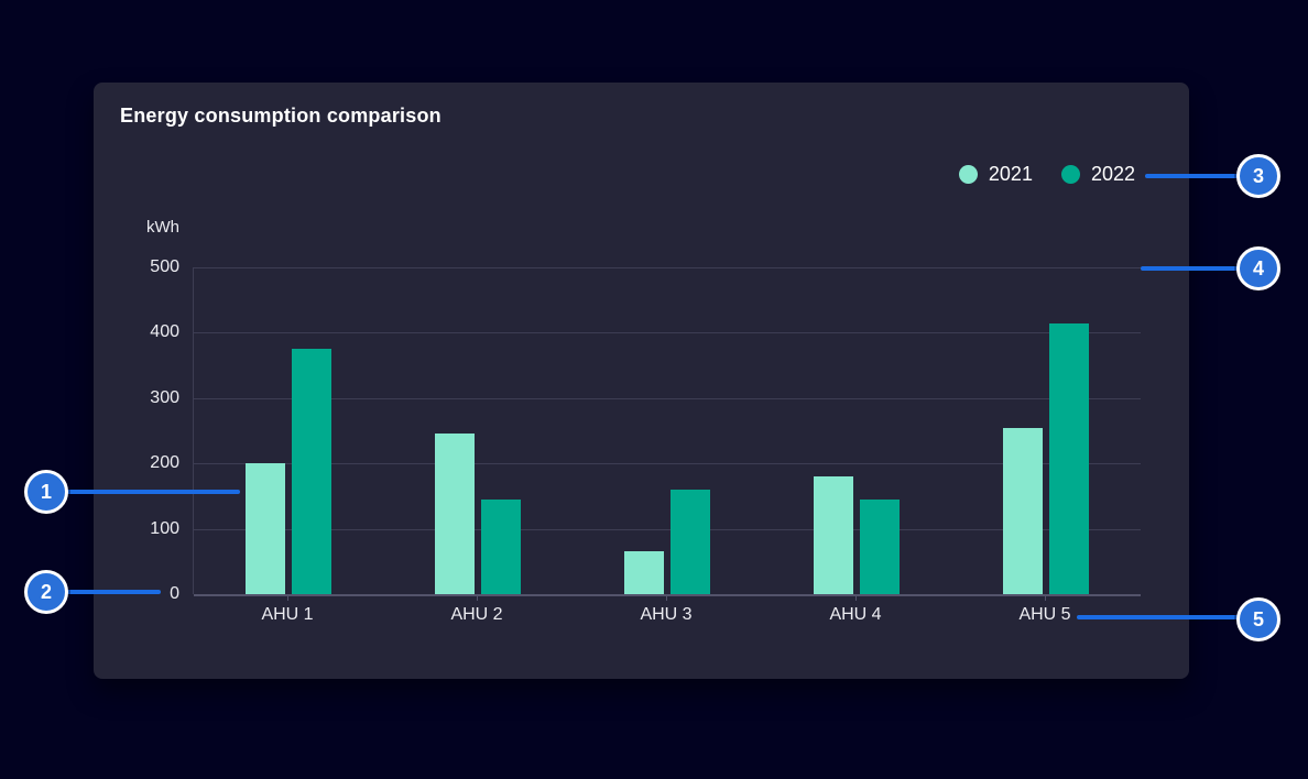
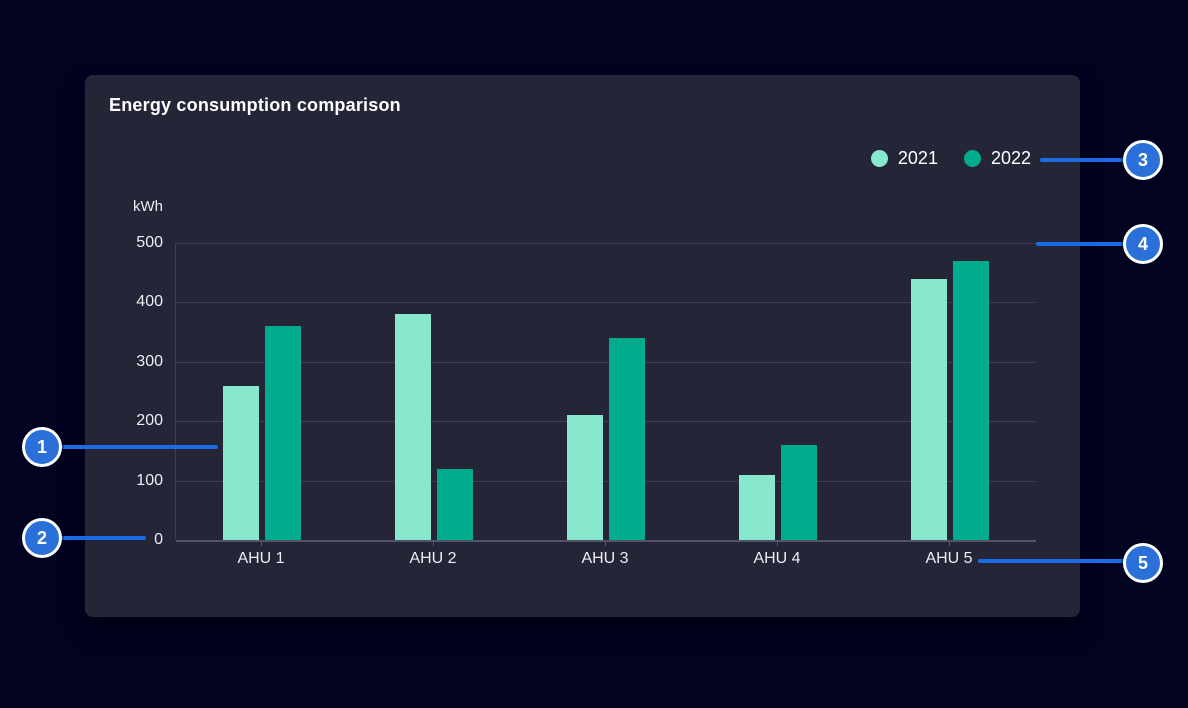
2021/AHU 1: 200 -> 260
2022/AHU 1: 380 -> 360
2021/AHU 2: 240 -> 380
2022/AHU 2: 140 -> 120
2021/AHU 3: 60 -> 210
2022/AHU 3: 160 -> 340
2021/AHU 4: 180 -> 110
2022/AHU 4: 140 -> 160
2021/AHU 5: 260 -> 440
2022/AHU 5: 420 -> 470
